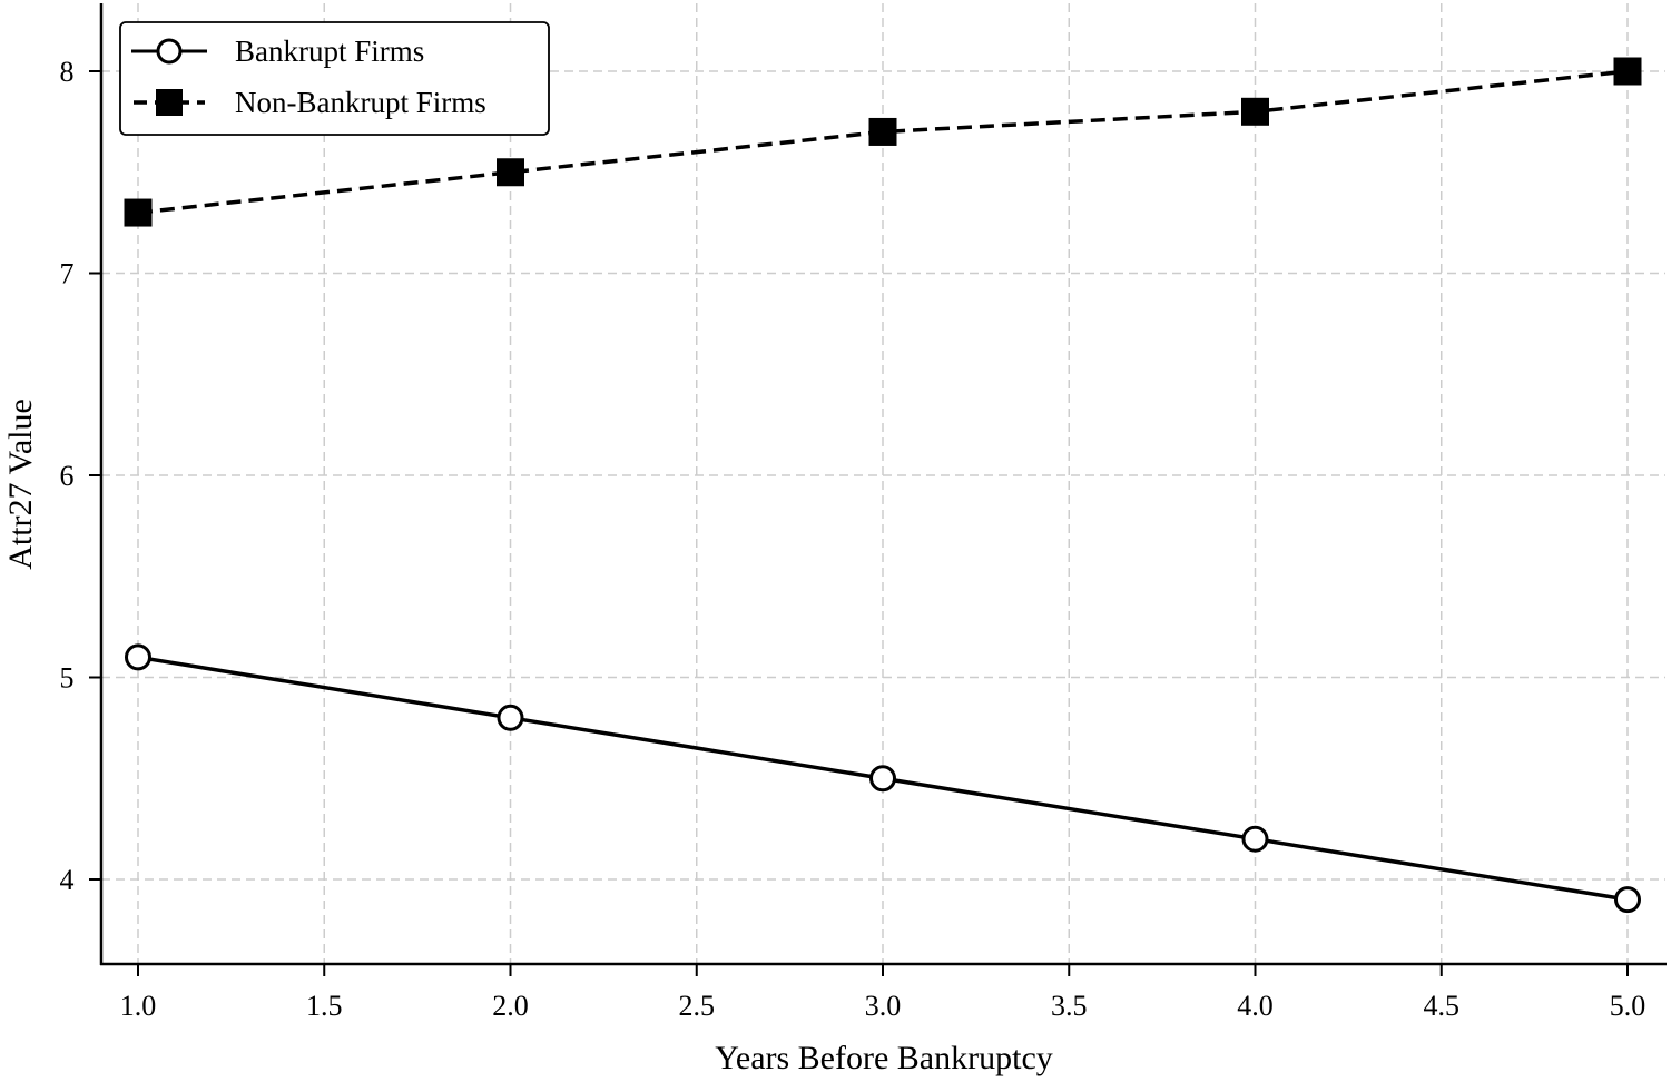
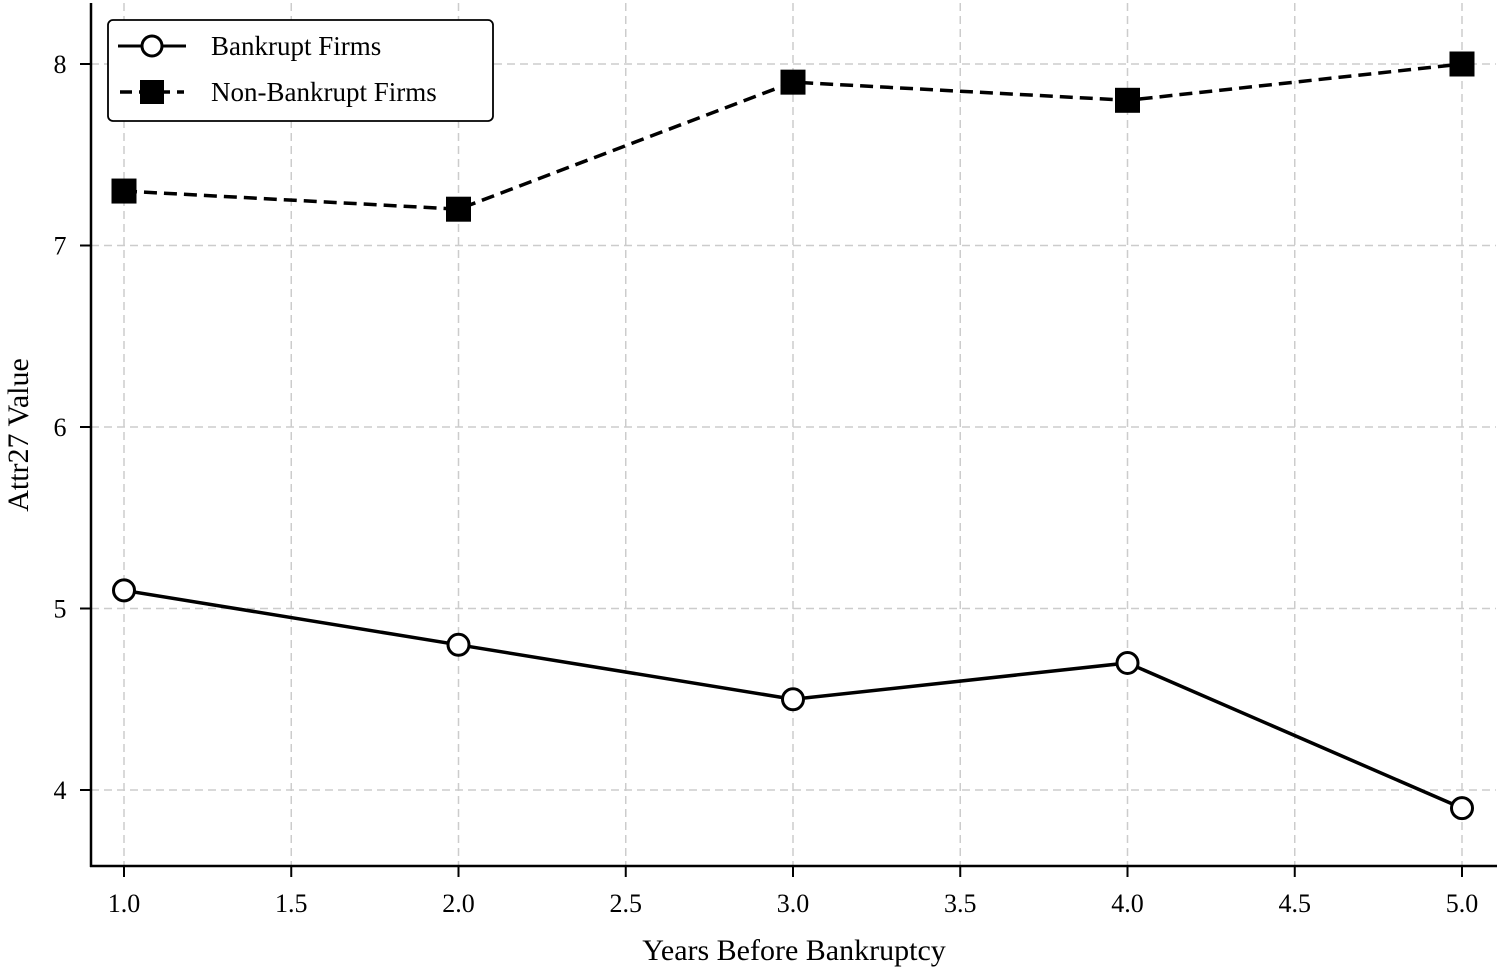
Non-Bankrupt Firms/2.0: 7.5 -> 7.2
Non-Bankrupt Firms/3.0: 7.7 -> 7.9
Bankrupt Firms/4.0: 4.2 -> 4.7
